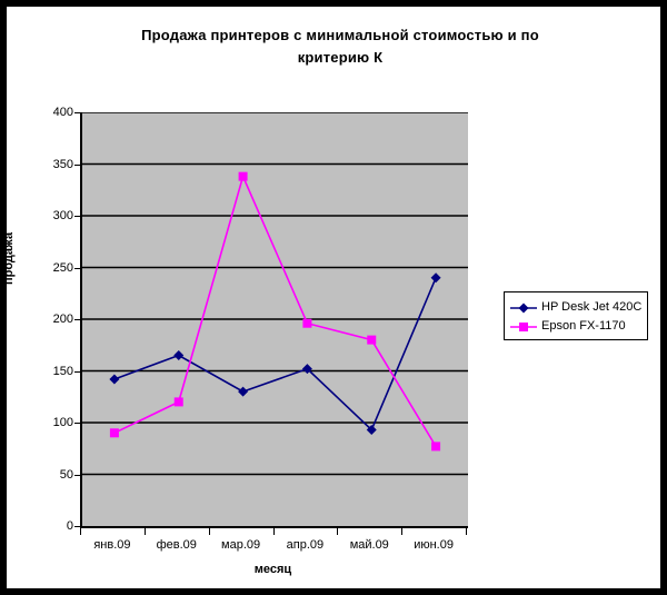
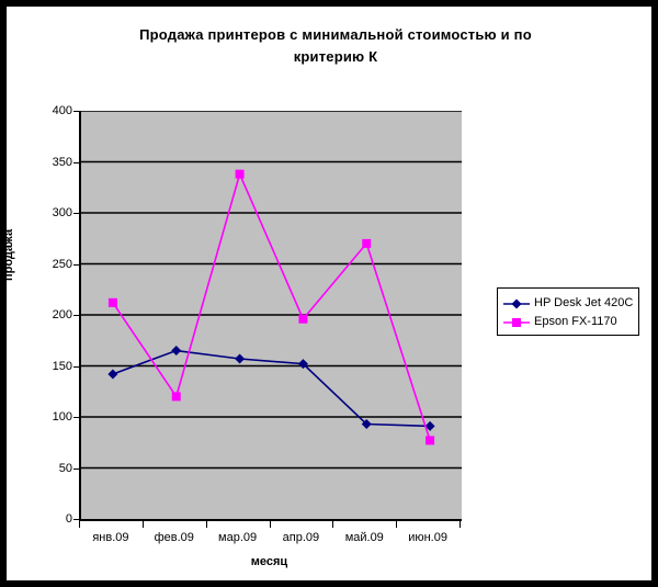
Epson FX-1170/янв.09: 90 -> 210
HP Desk Jet 420C/мар.09: 130 -> 160
Epson FX-1170/май.09: 180 -> 270
HP Desk Jet 420C/июн.09: 240 -> 90
